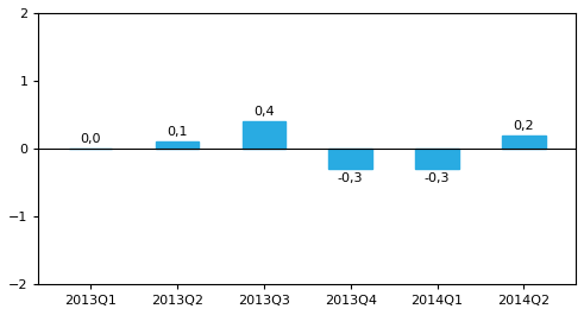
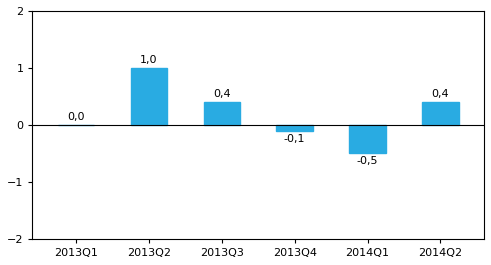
2013Q2: 0,1 -> 1,0
2013Q4: -0,3 -> -0,1
2014Q1: -0,3 -> -0,5
2014Q2: 0,2 -> 0,4
